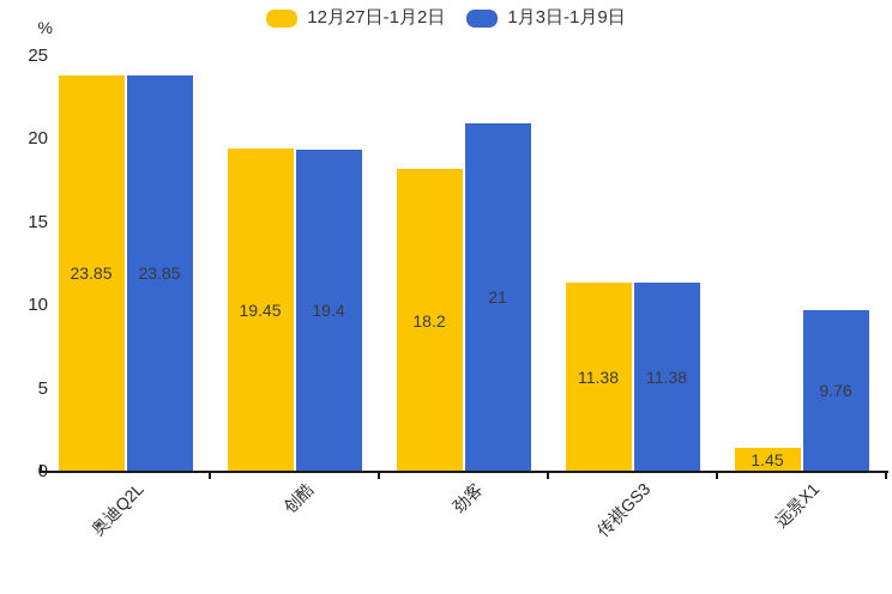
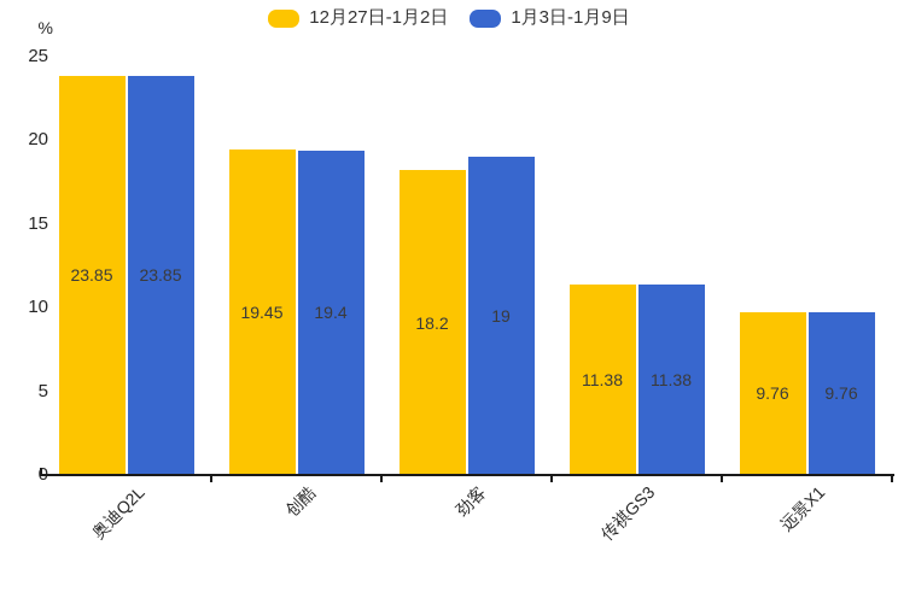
1月3日-1月9日/劲客: 21 -> 19
12月27日-1月2日/远景X1: 1.45 -> 9.76
